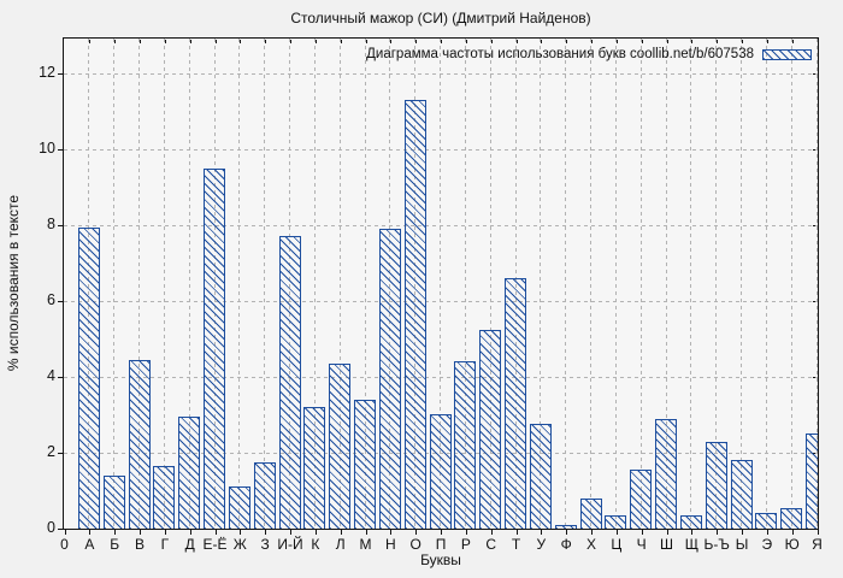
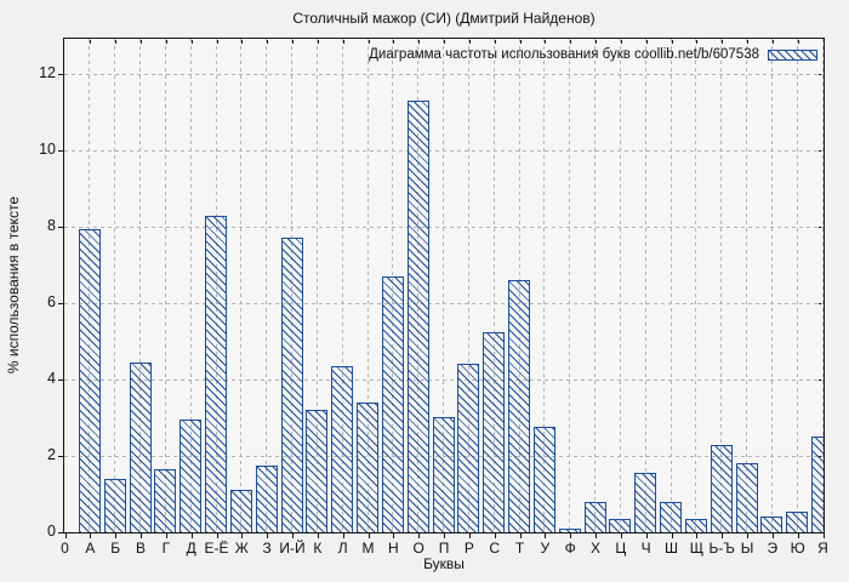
Е-Ё: 9.5 -> 8.3
Н: 7.9 -> 6.7
Ш: 2.9 -> 0.8
